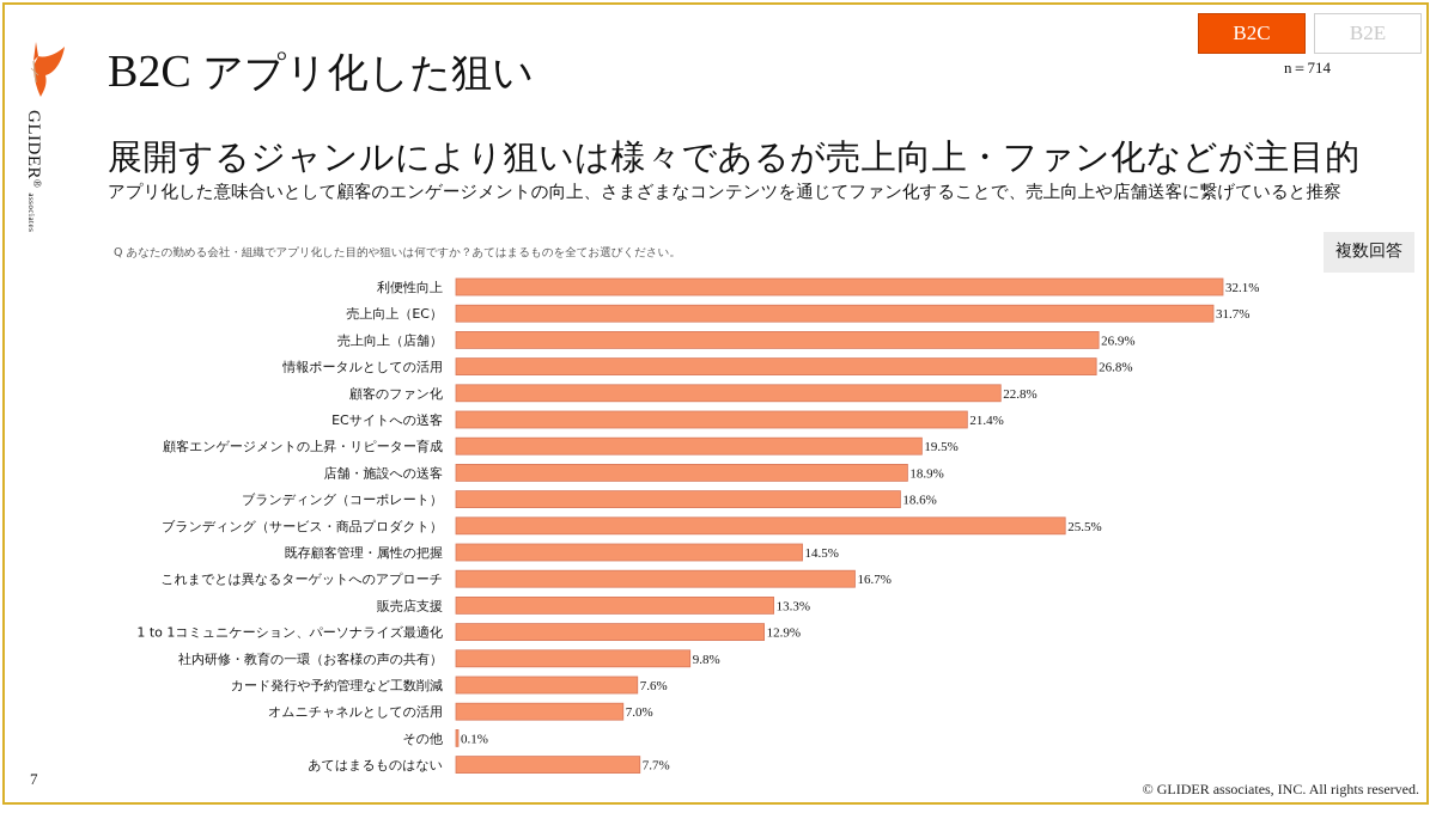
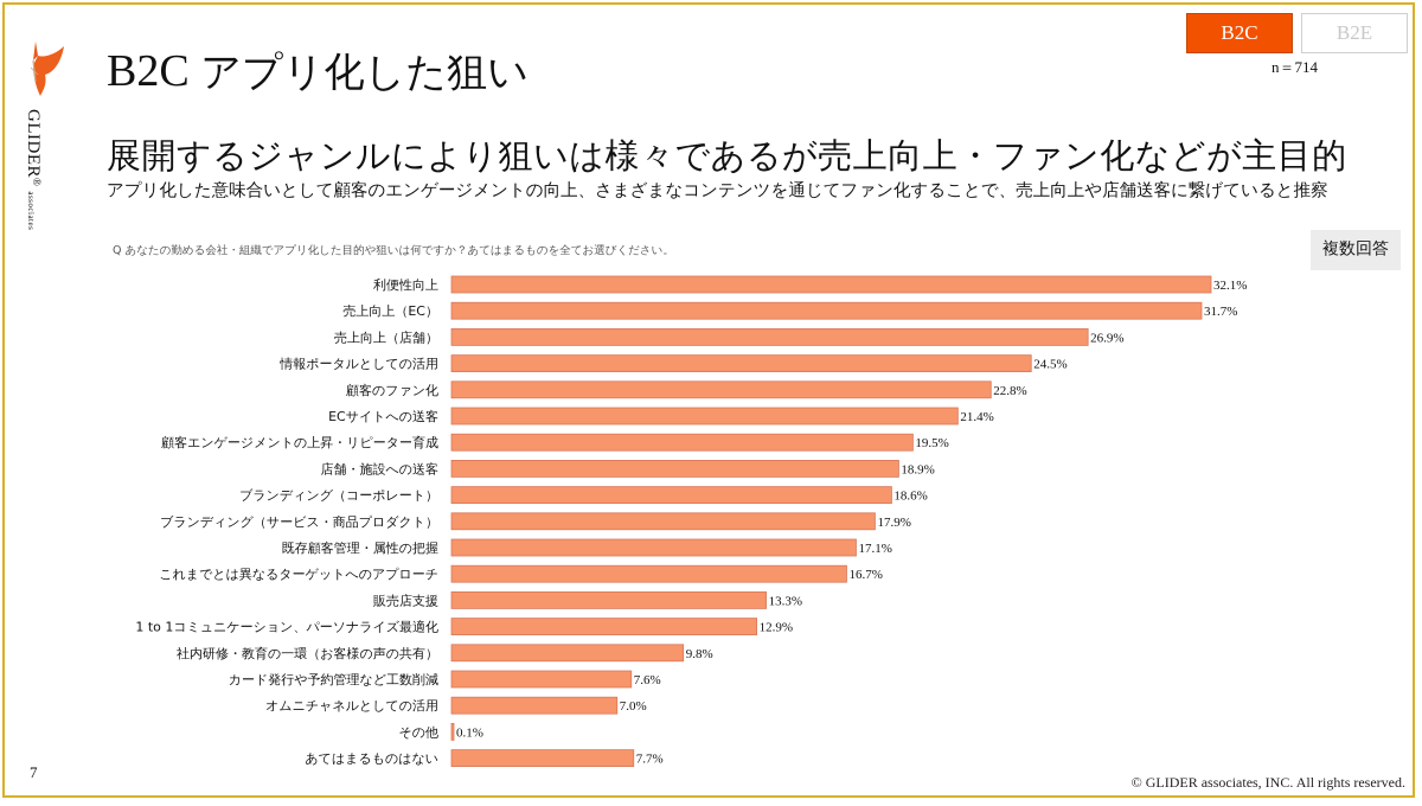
情報ポータルとしての活用: 26.8% -> 24.5%
ブランディング（サービス・商品プロダクト）: 25.5% -> 17.9%
既存顧客管理・属性の把握: 14.5% -> 17.1%
